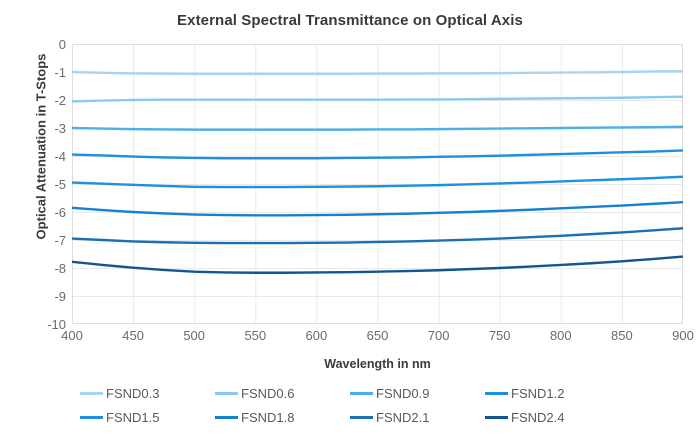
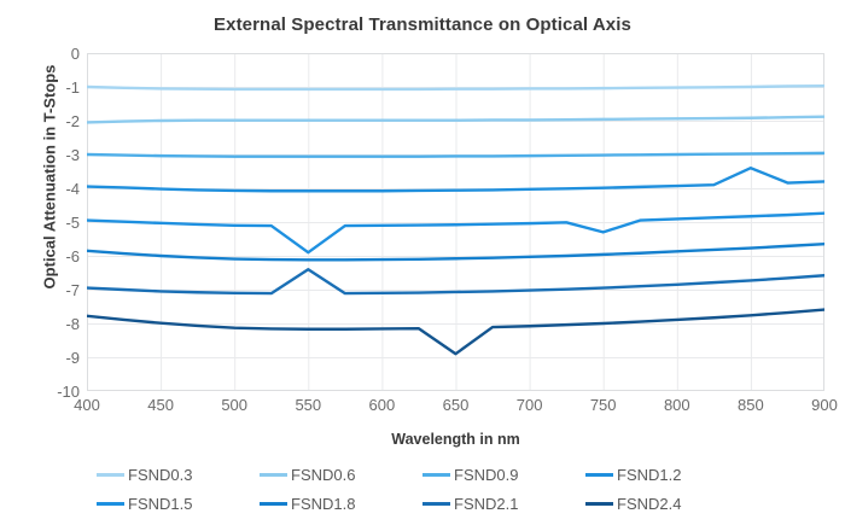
FSND1.5/550: -5.1 -> -5.9
FSND2.1/550: -7.1 -> -6.4
FSND2.4/650: -8.1 -> -8.9
FSND1.5/750: -5.0 -> -5.3
FSND1.2/850: -3.9 -> -3.4
